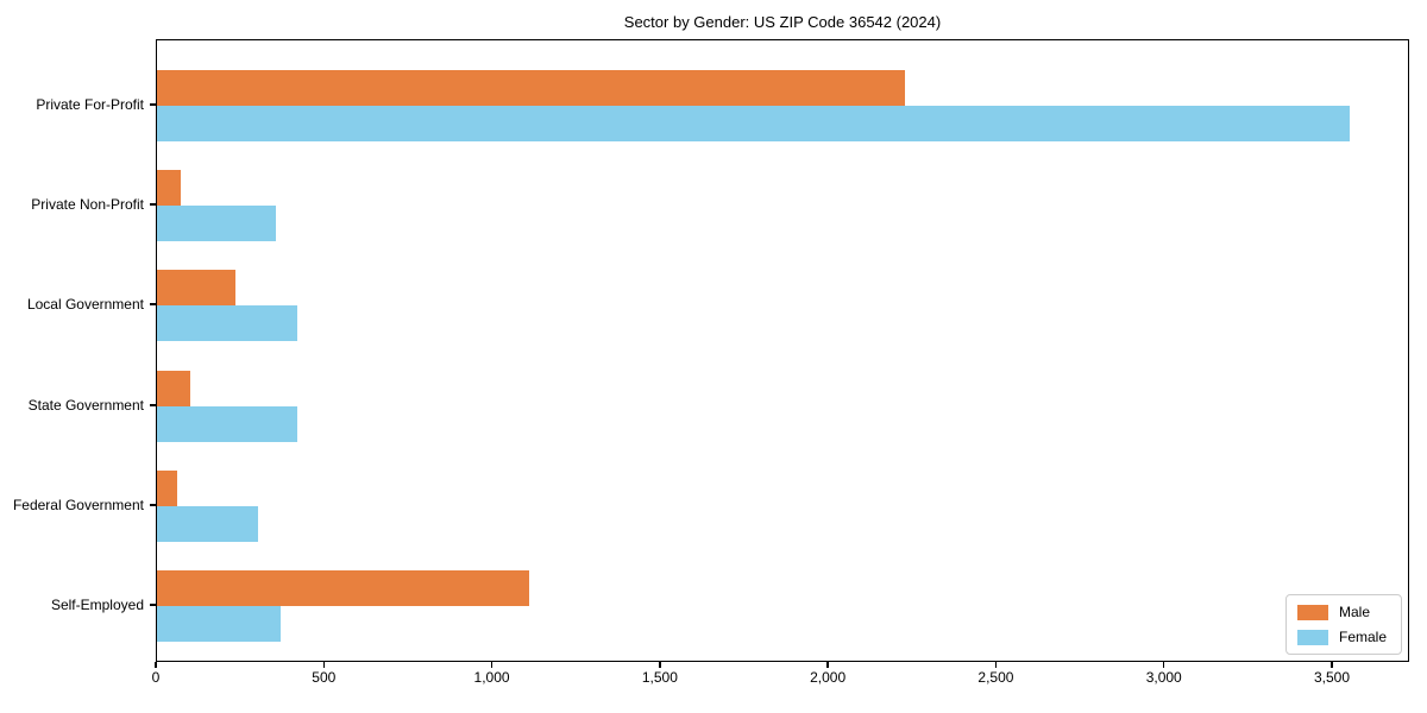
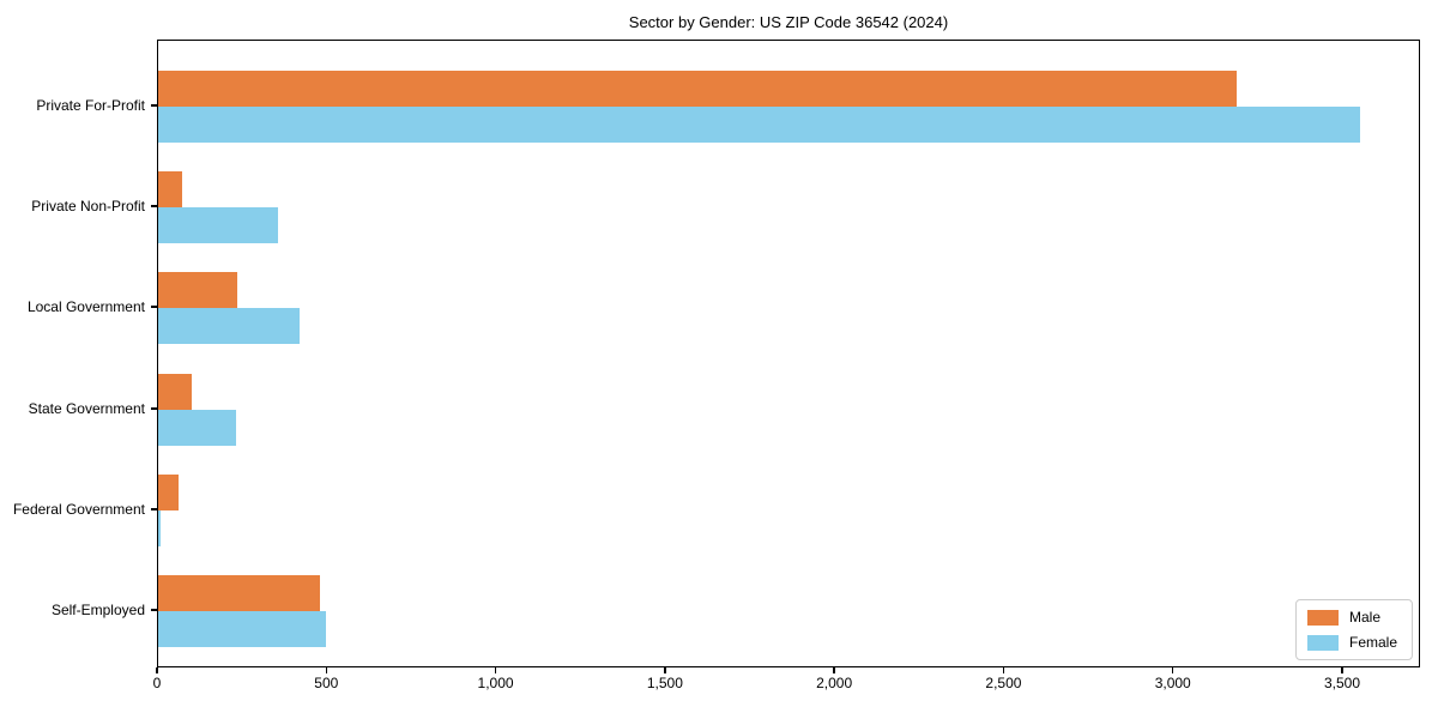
Male/Private For-Profit: 2230 -> 3190
Female/State Government: 420 -> 230
Female/Federal Government: 300 -> 10
Male/Self-Employed: 1110 -> 480
Female/Self-Employed: 370 -> 500
